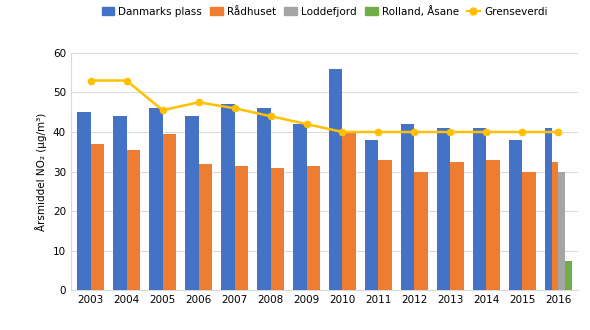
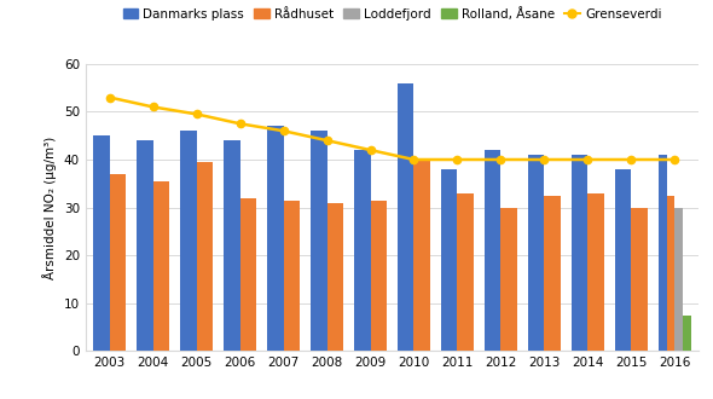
Grenseverdi/2004: 53.0 -> 51.0
Grenseverdi/2005: 45.5 -> 49.5
